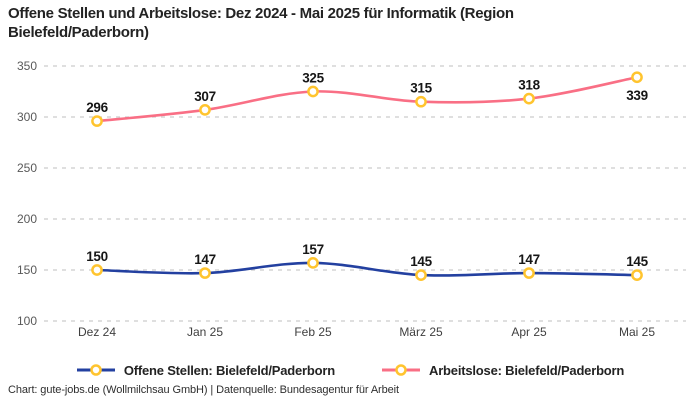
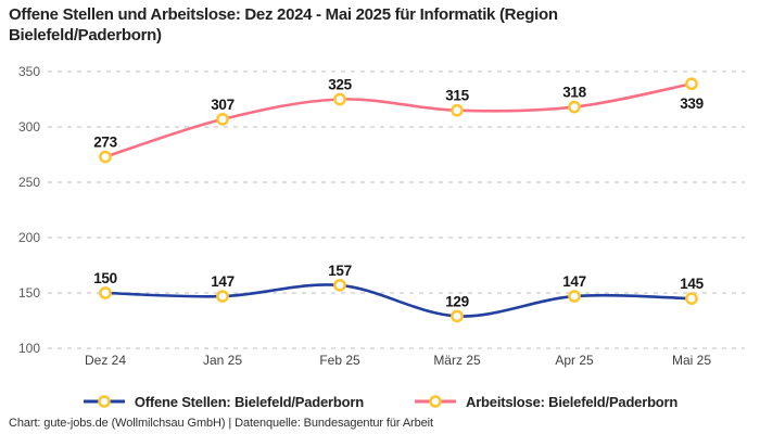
Arbeitslose: Bielefeld/Paderborn/Dez 24: 296 -> 273
Offene Stellen: Bielefeld/Paderborn/März 25: 145 -> 129
